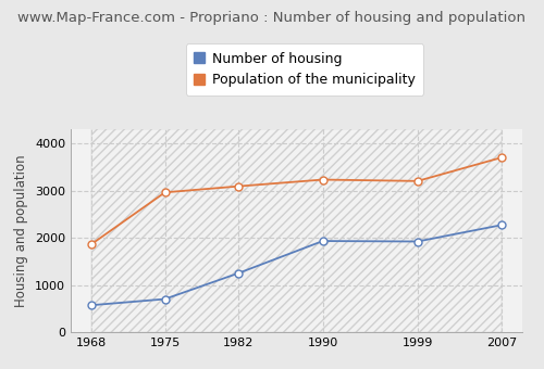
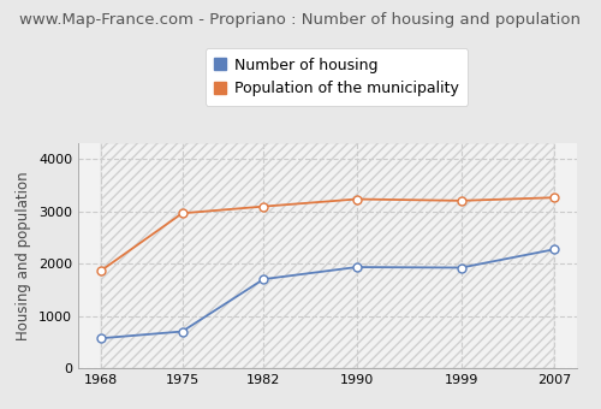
Number of housing/1982: 1250 -> 1700
Population of the municipality/2007: 3700 -> 3260
